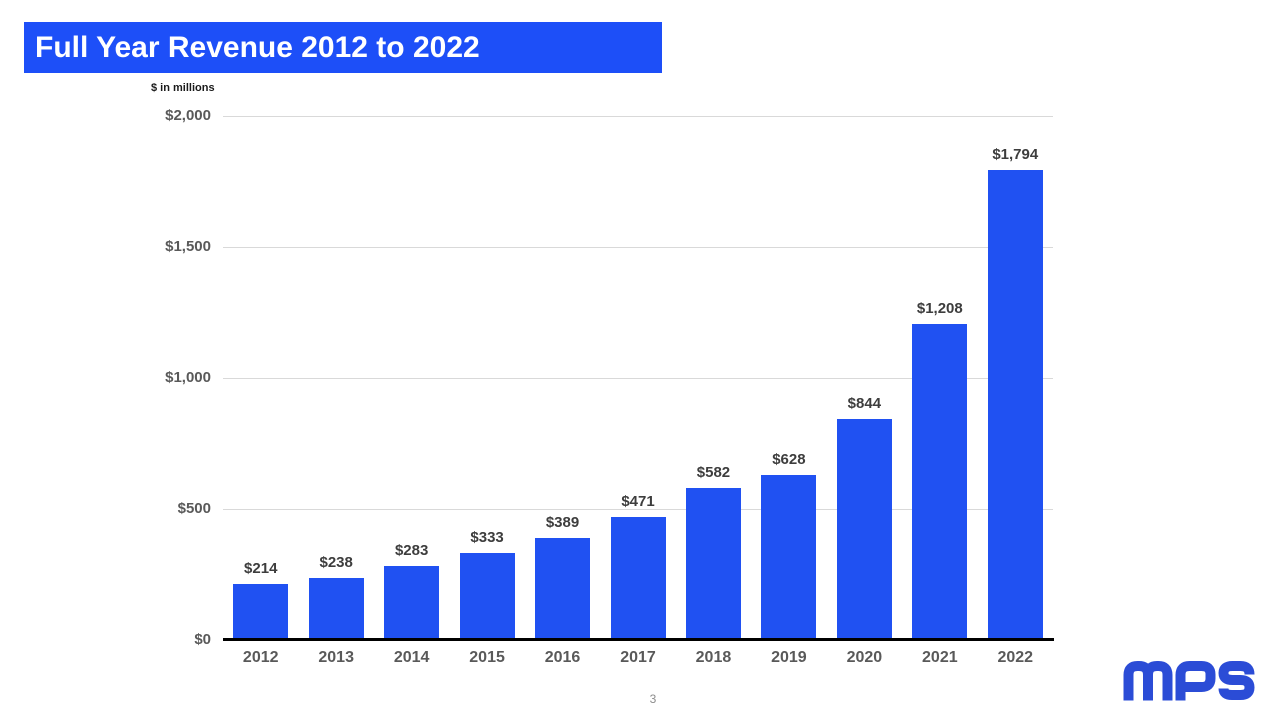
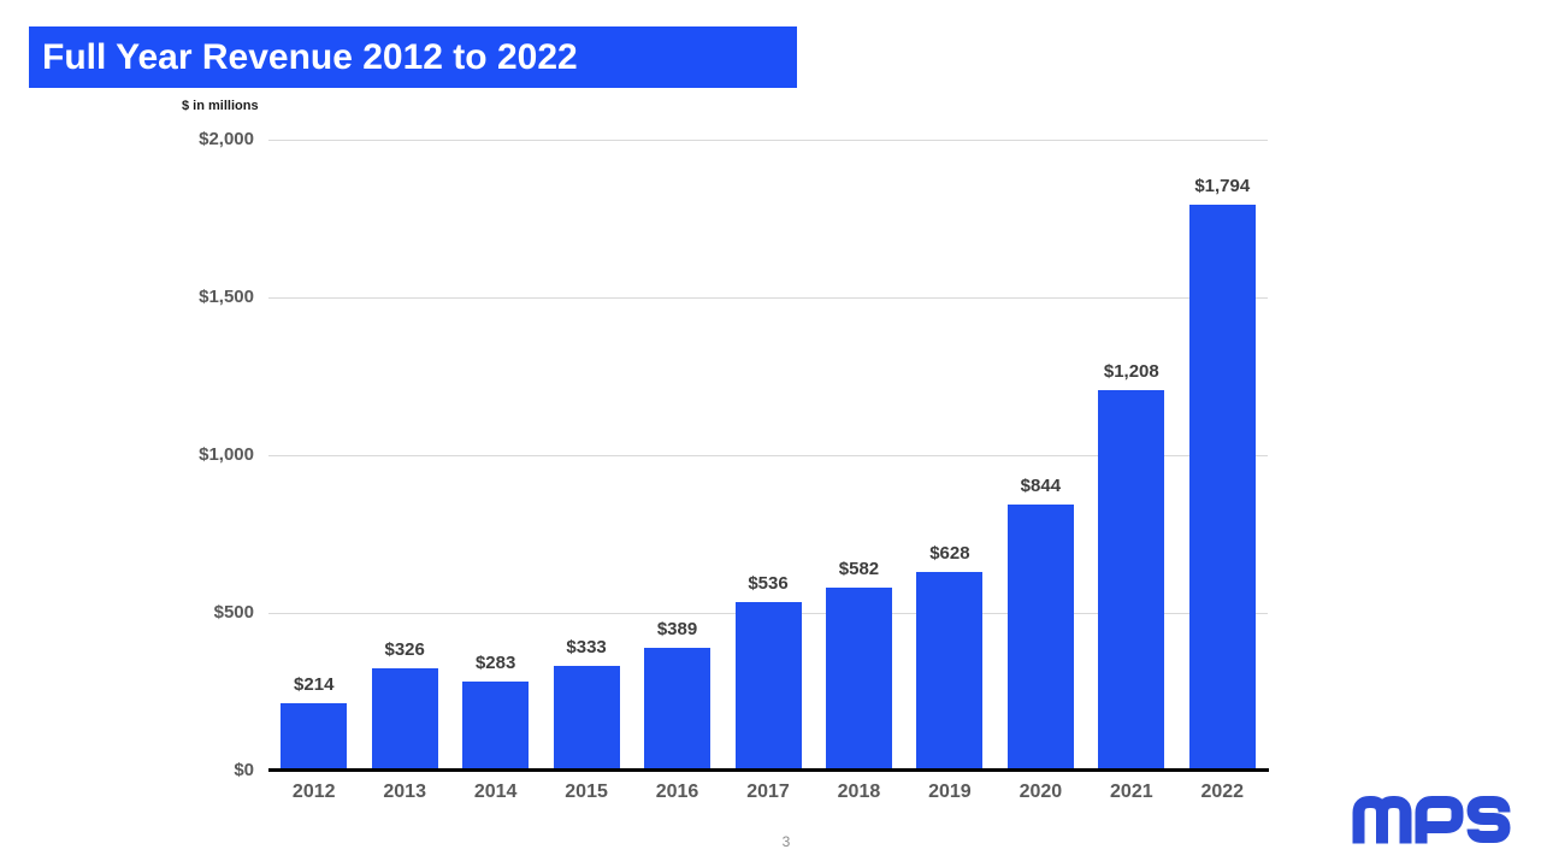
2013: $238 -> $326
2017: $471 -> $536
